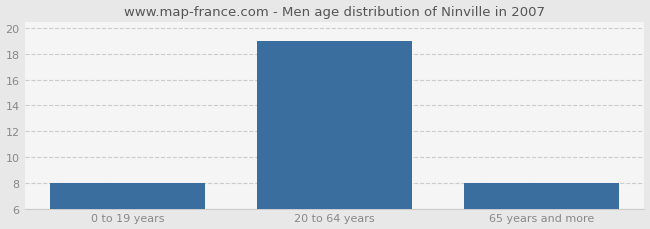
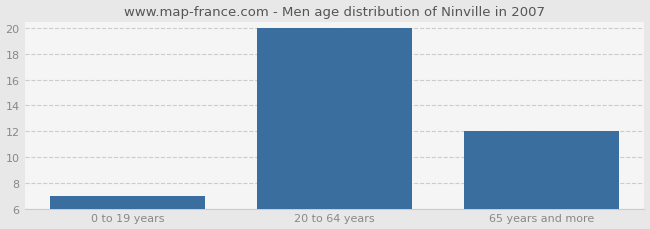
0 to 19 years: 8 -> 7
20 to 64 years: 19 -> 20
65 years and more: 8 -> 12
